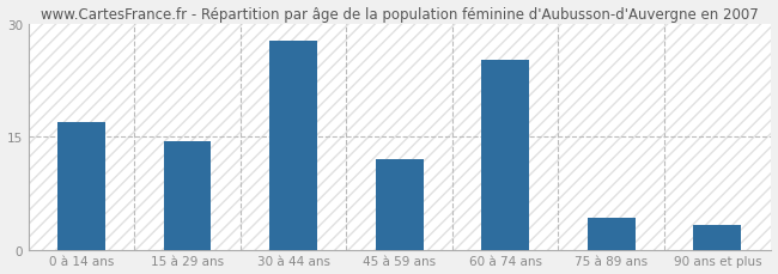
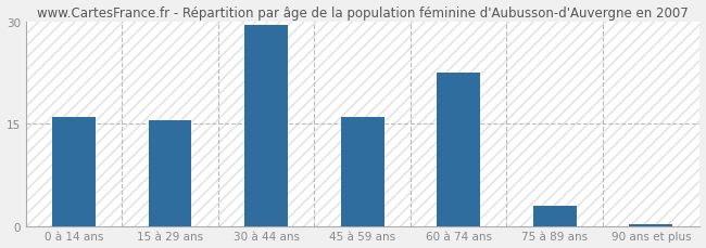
0 à 14 ans: 17.0 -> 16.0
15 à 29 ans: 14.4 -> 15.5
30 à 44 ans: 27.8 -> 29.5
45 à 59 ans: 12.0 -> 16.0
60 à 74 ans: 25.2 -> 22.5
75 à 89 ans: 4.2 -> 3.0
90 ans et plus: 3.2 -> 0.2
